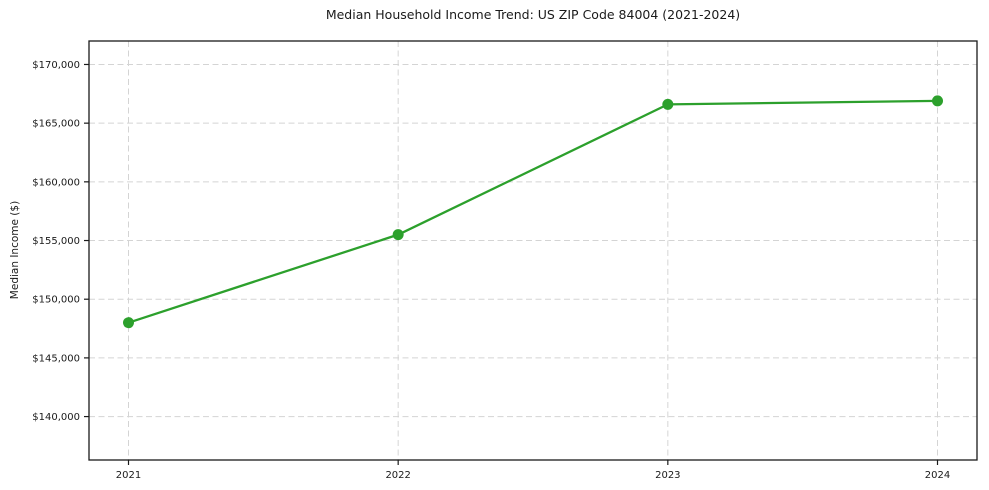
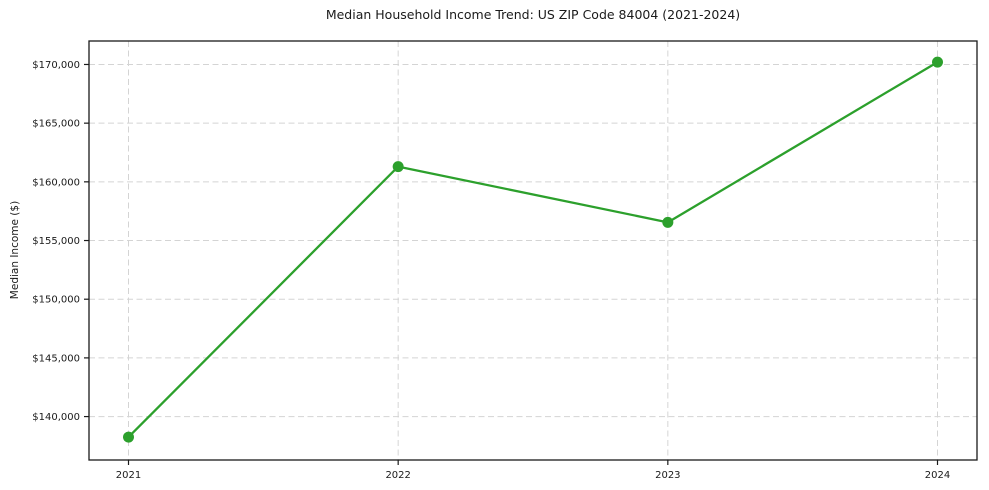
2021: $148000 -> $138200
2022: $155500 -> $161300
2023: $166600 -> $156600
2024: $166900 -> $170200
